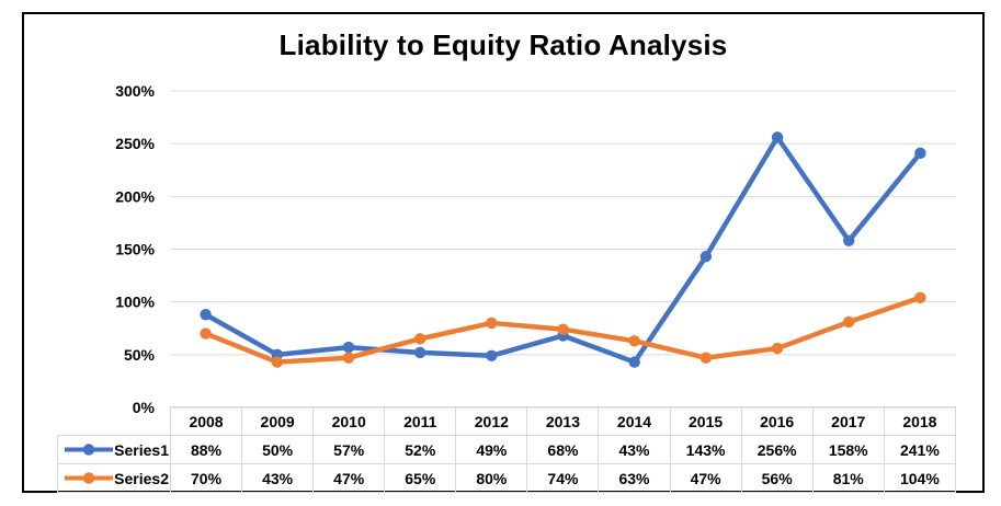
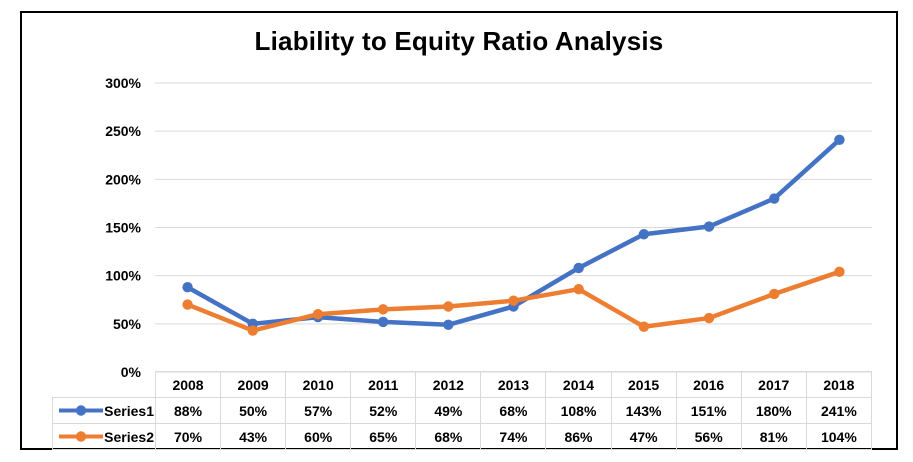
Series2/2010: 47% -> 60%
Series2/2012: 80% -> 68%
Series1/2014: 43% -> 108%
Series2/2014: 63% -> 86%
Series1/2016: 256% -> 151%
Series1/2017: 158% -> 180%
